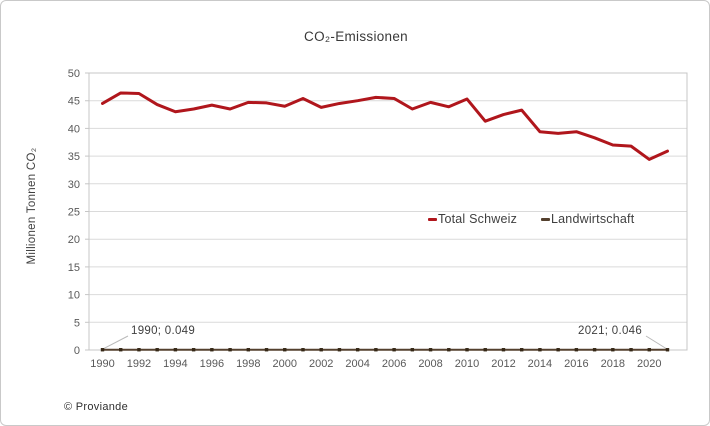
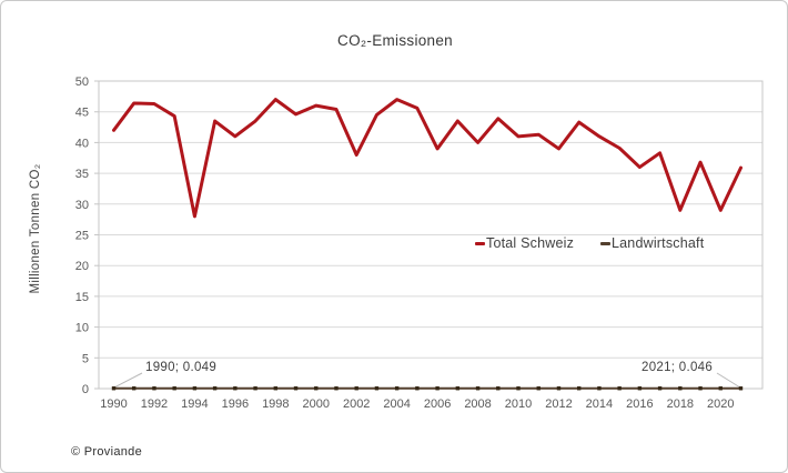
Total Schweiz/1990: 44 -> 42
Total Schweiz/1994: 43 -> 28
Total Schweiz/1996: 44 -> 41
Total Schweiz/1998: 45 -> 47
Total Schweiz/2000: 44 -> 46
Total Schweiz/2002: 44 -> 38
Total Schweiz/2004: 45 -> 47
Total Schweiz/2006: 45 -> 39
Total Schweiz/2008: 45 -> 40
Total Schweiz/2010: 45 -> 41
Total Schweiz/2012: 42 -> 39
Total Schweiz/2014: 39 -> 41
Total Schweiz/2016: 39 -> 36
Total Schweiz/2018: 37 -> 29
Total Schweiz/2020: 34 -> 29
